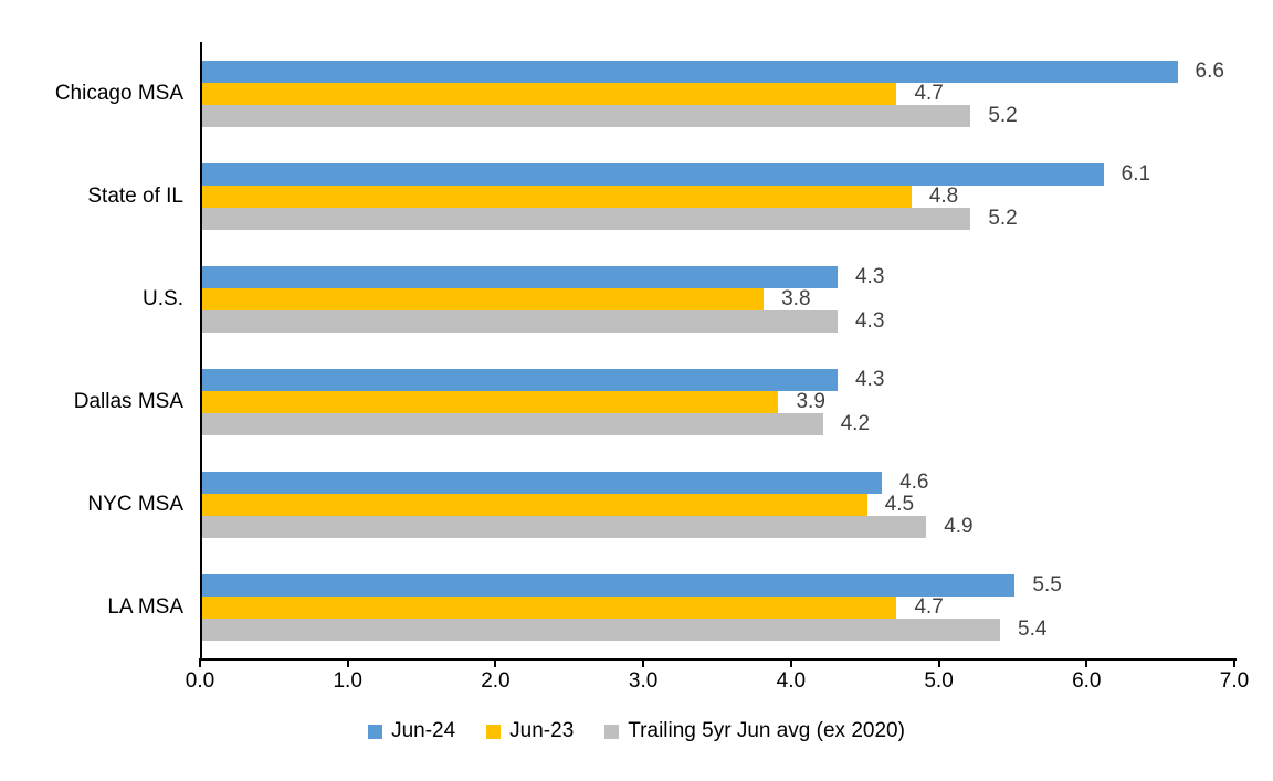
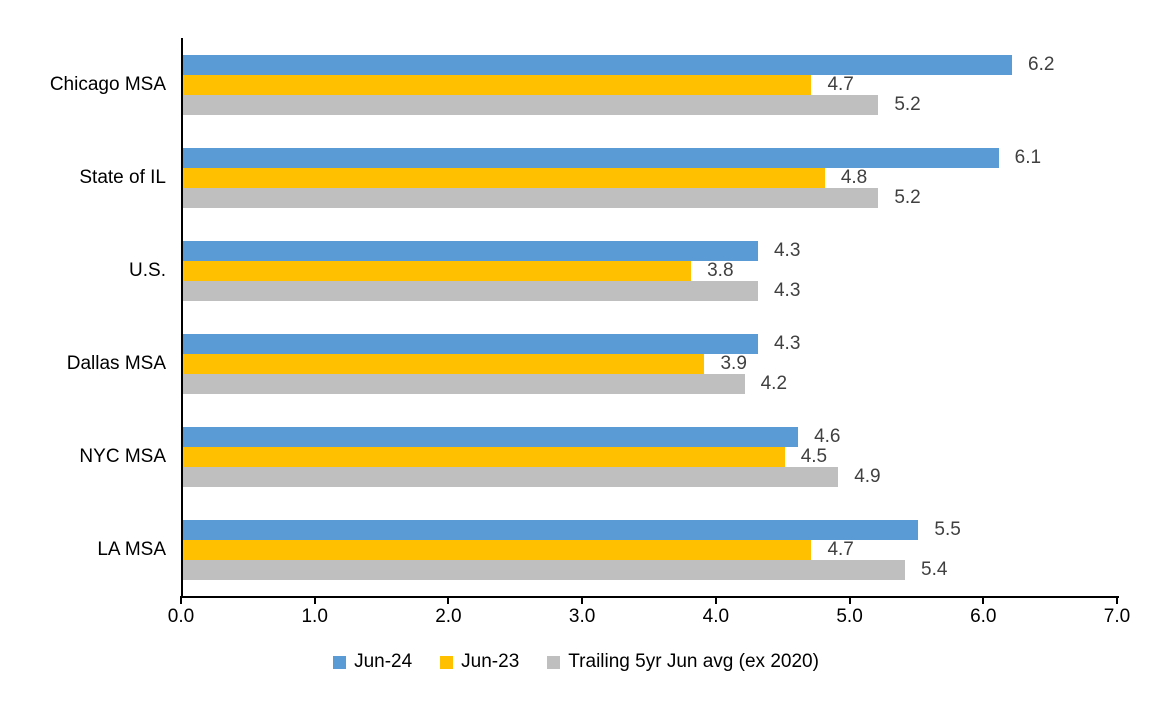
Jun-24/Chicago MSA: 6.6 -> 6.2
